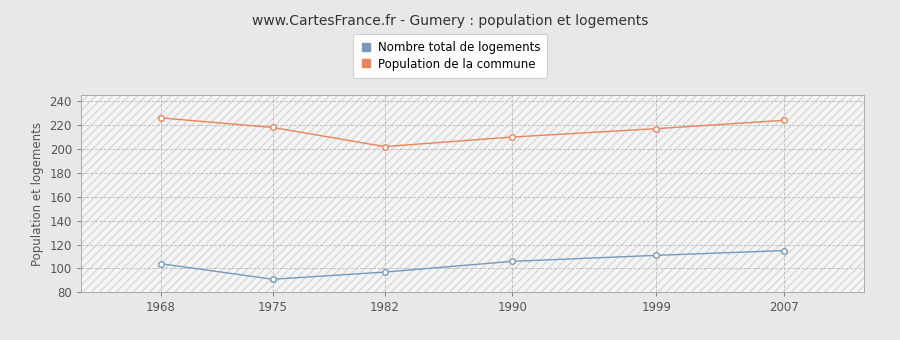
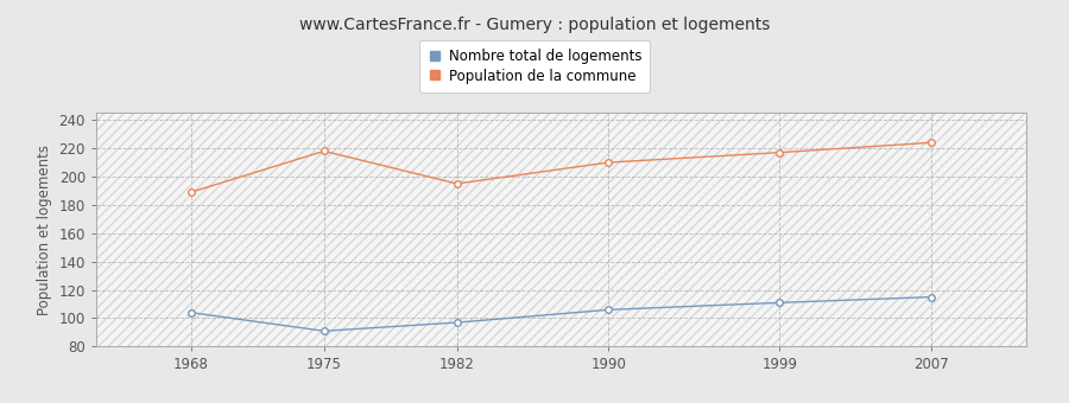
Population de la commune/1968: 226 -> 189
Population de la commune/1982: 202 -> 195
